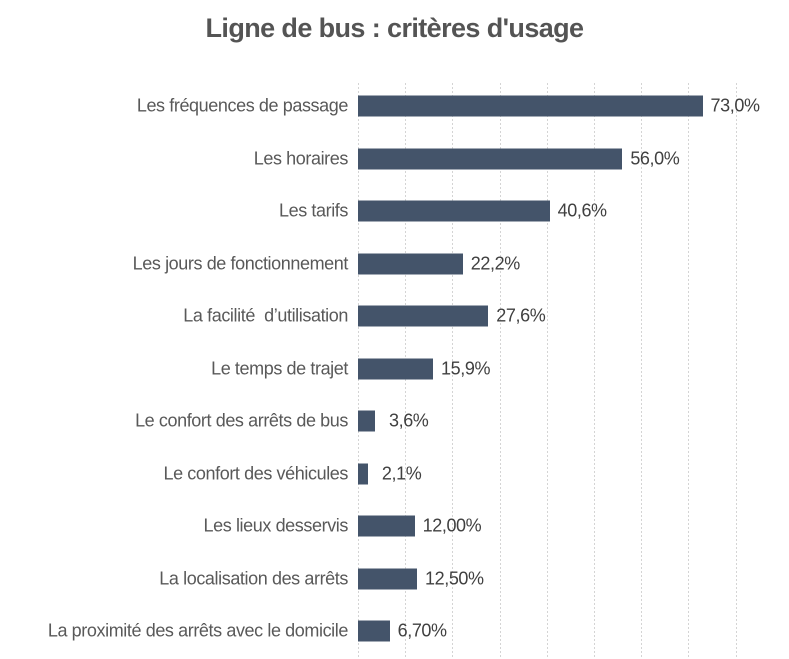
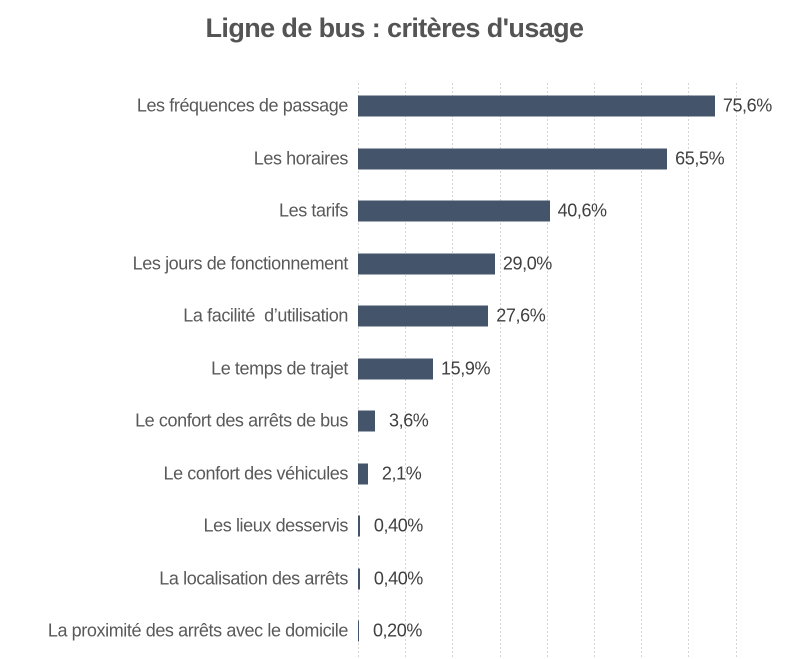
Les fréquences de passage: 73,0% -> 75,6%
Les horaires: 56,0% -> 65,5%
Les jours de fonctionnement: 22,2% -> 29,0%
Les lieux desservis: 12,00% -> 0,40%
La localisation des arrêts: 12,50% -> 0,40%
La proximité des arrêts avec le domicile: 6,70% -> 0,20%
